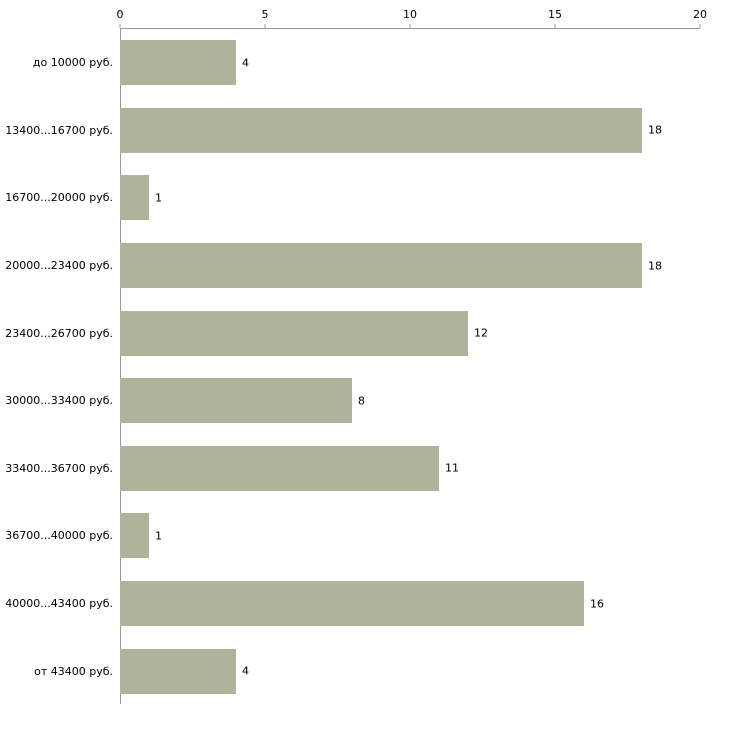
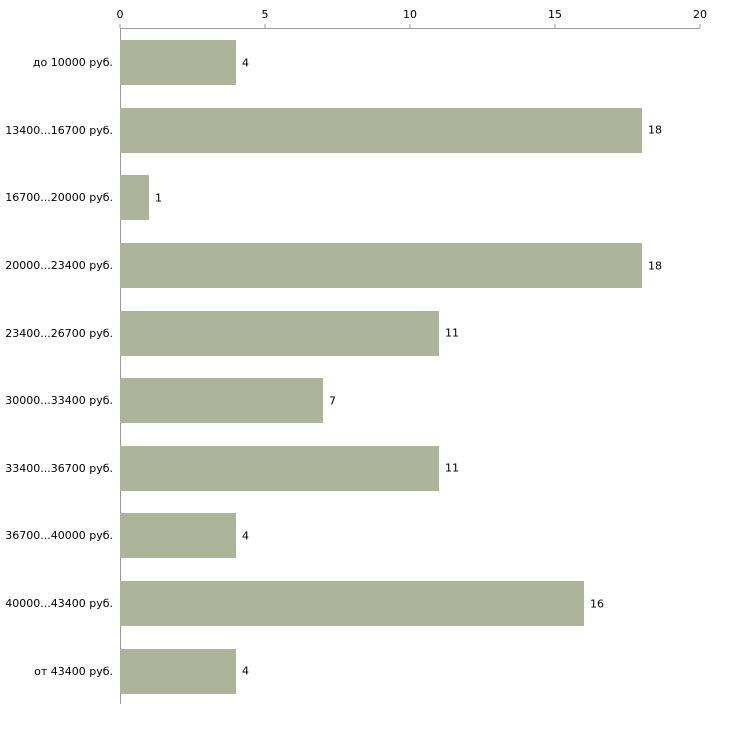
23400...26700 руб.: 12 -> 11
30000...33400 руб.: 8 -> 7
36700...40000 руб.: 1 -> 4
